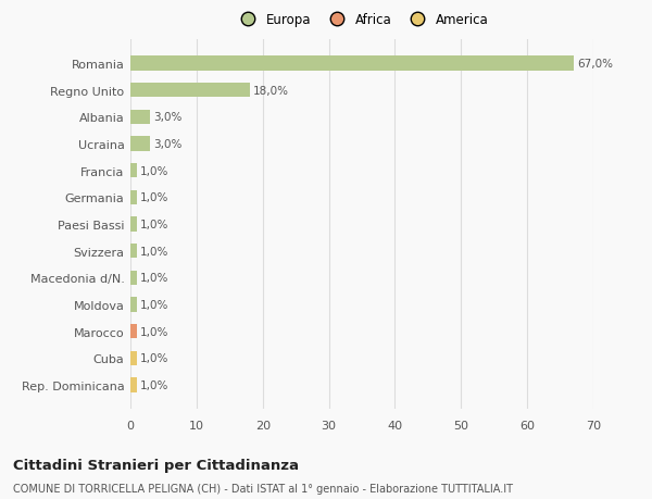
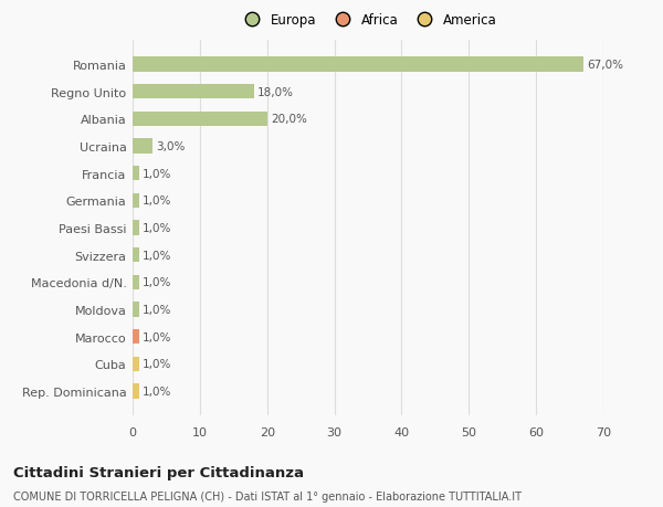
Albania: 3,0% -> 20,0%
